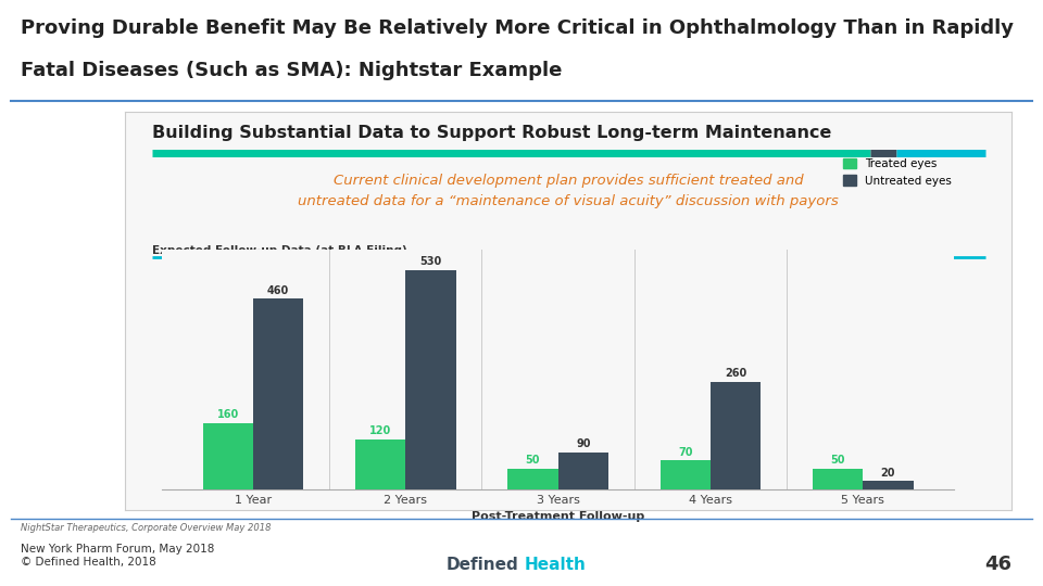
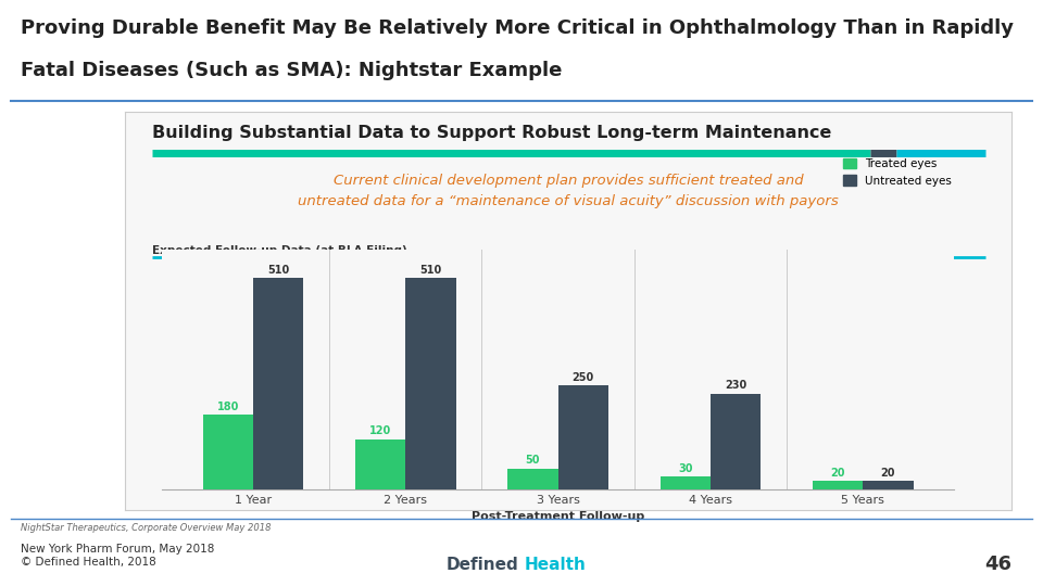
Treated eyes/1 Year: 160 -> 180
Untreated eyes/1 Year: 460 -> 510
Untreated eyes/2 Years: 530 -> 510
Untreated eyes/3 Years: 90 -> 250
Treated eyes/4 Years: 70 -> 30
Untreated eyes/4 Years: 260 -> 230
Treated eyes/5 Years: 50 -> 20
